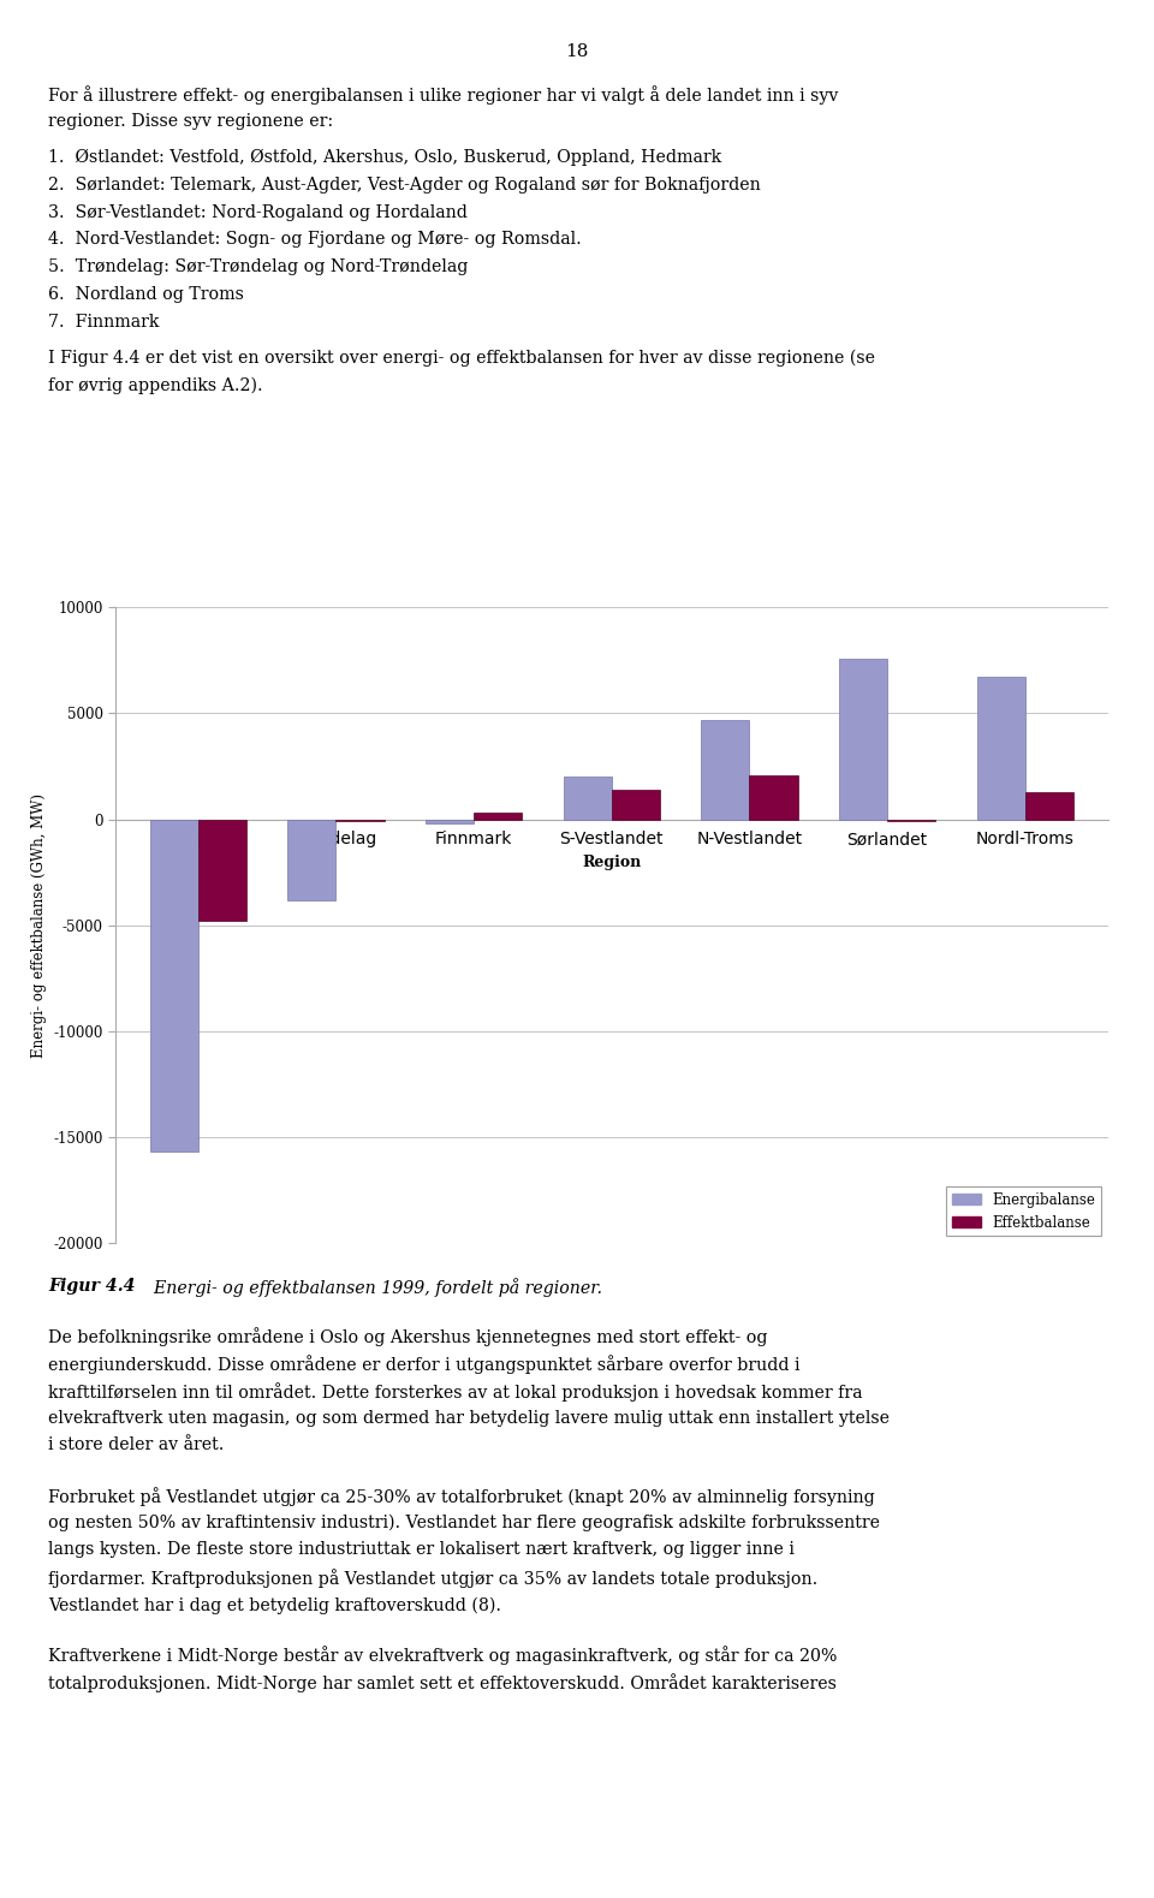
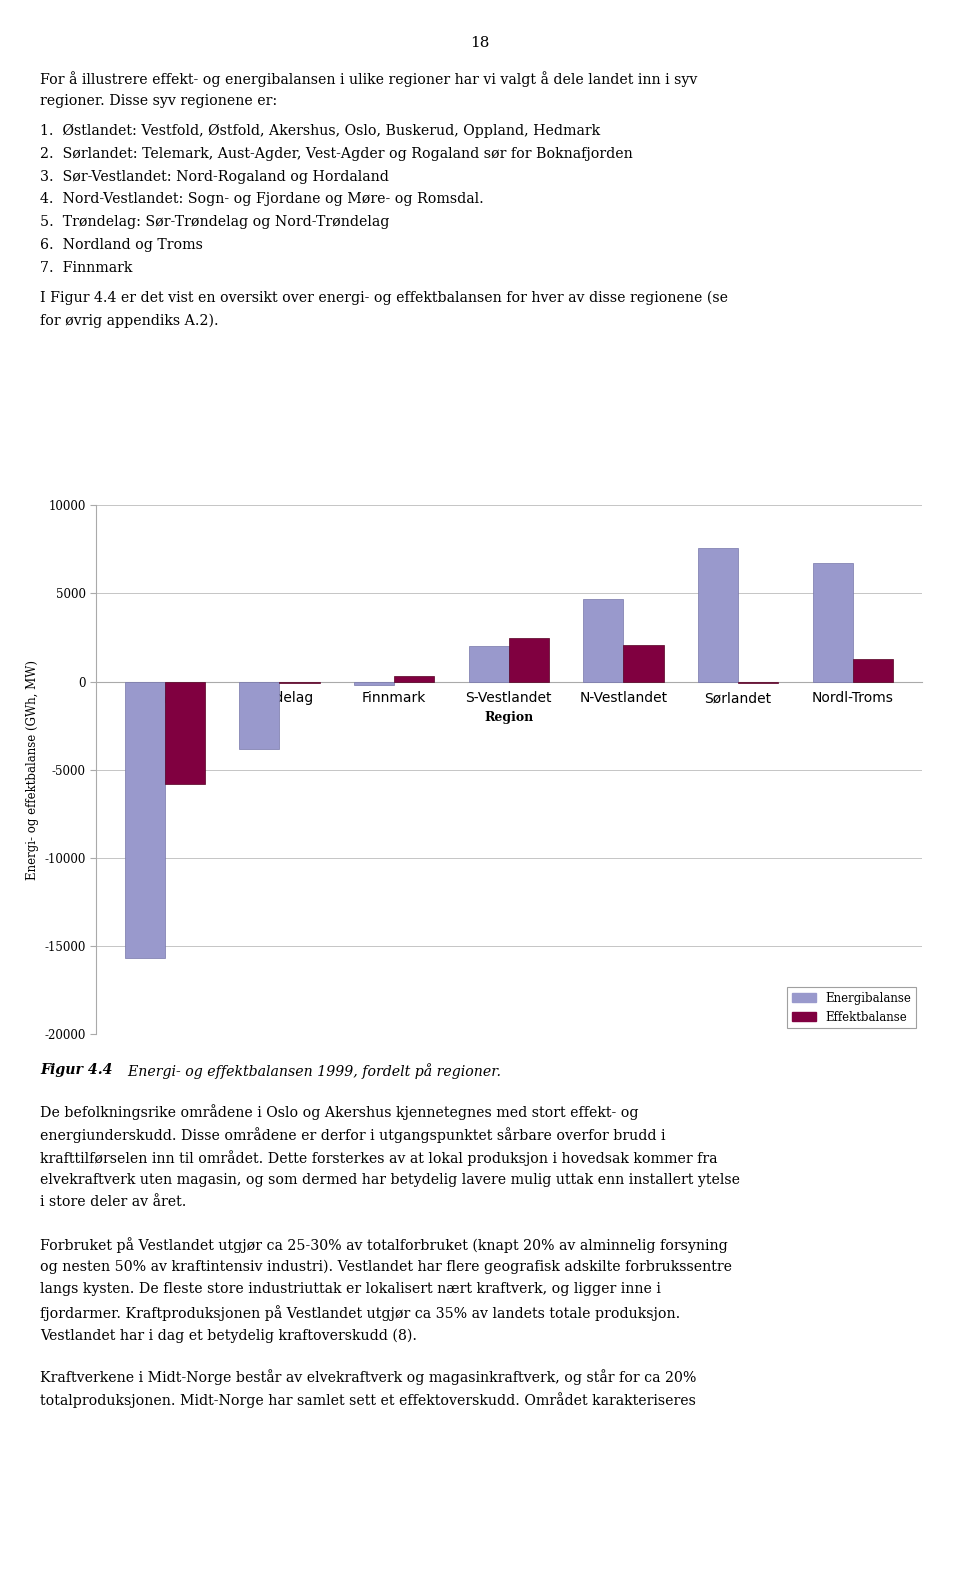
Effektbalanse/Østlandet: -4800 -> -5800
Effektbalanse/S-Vestlandet: 1400 -> 2500
